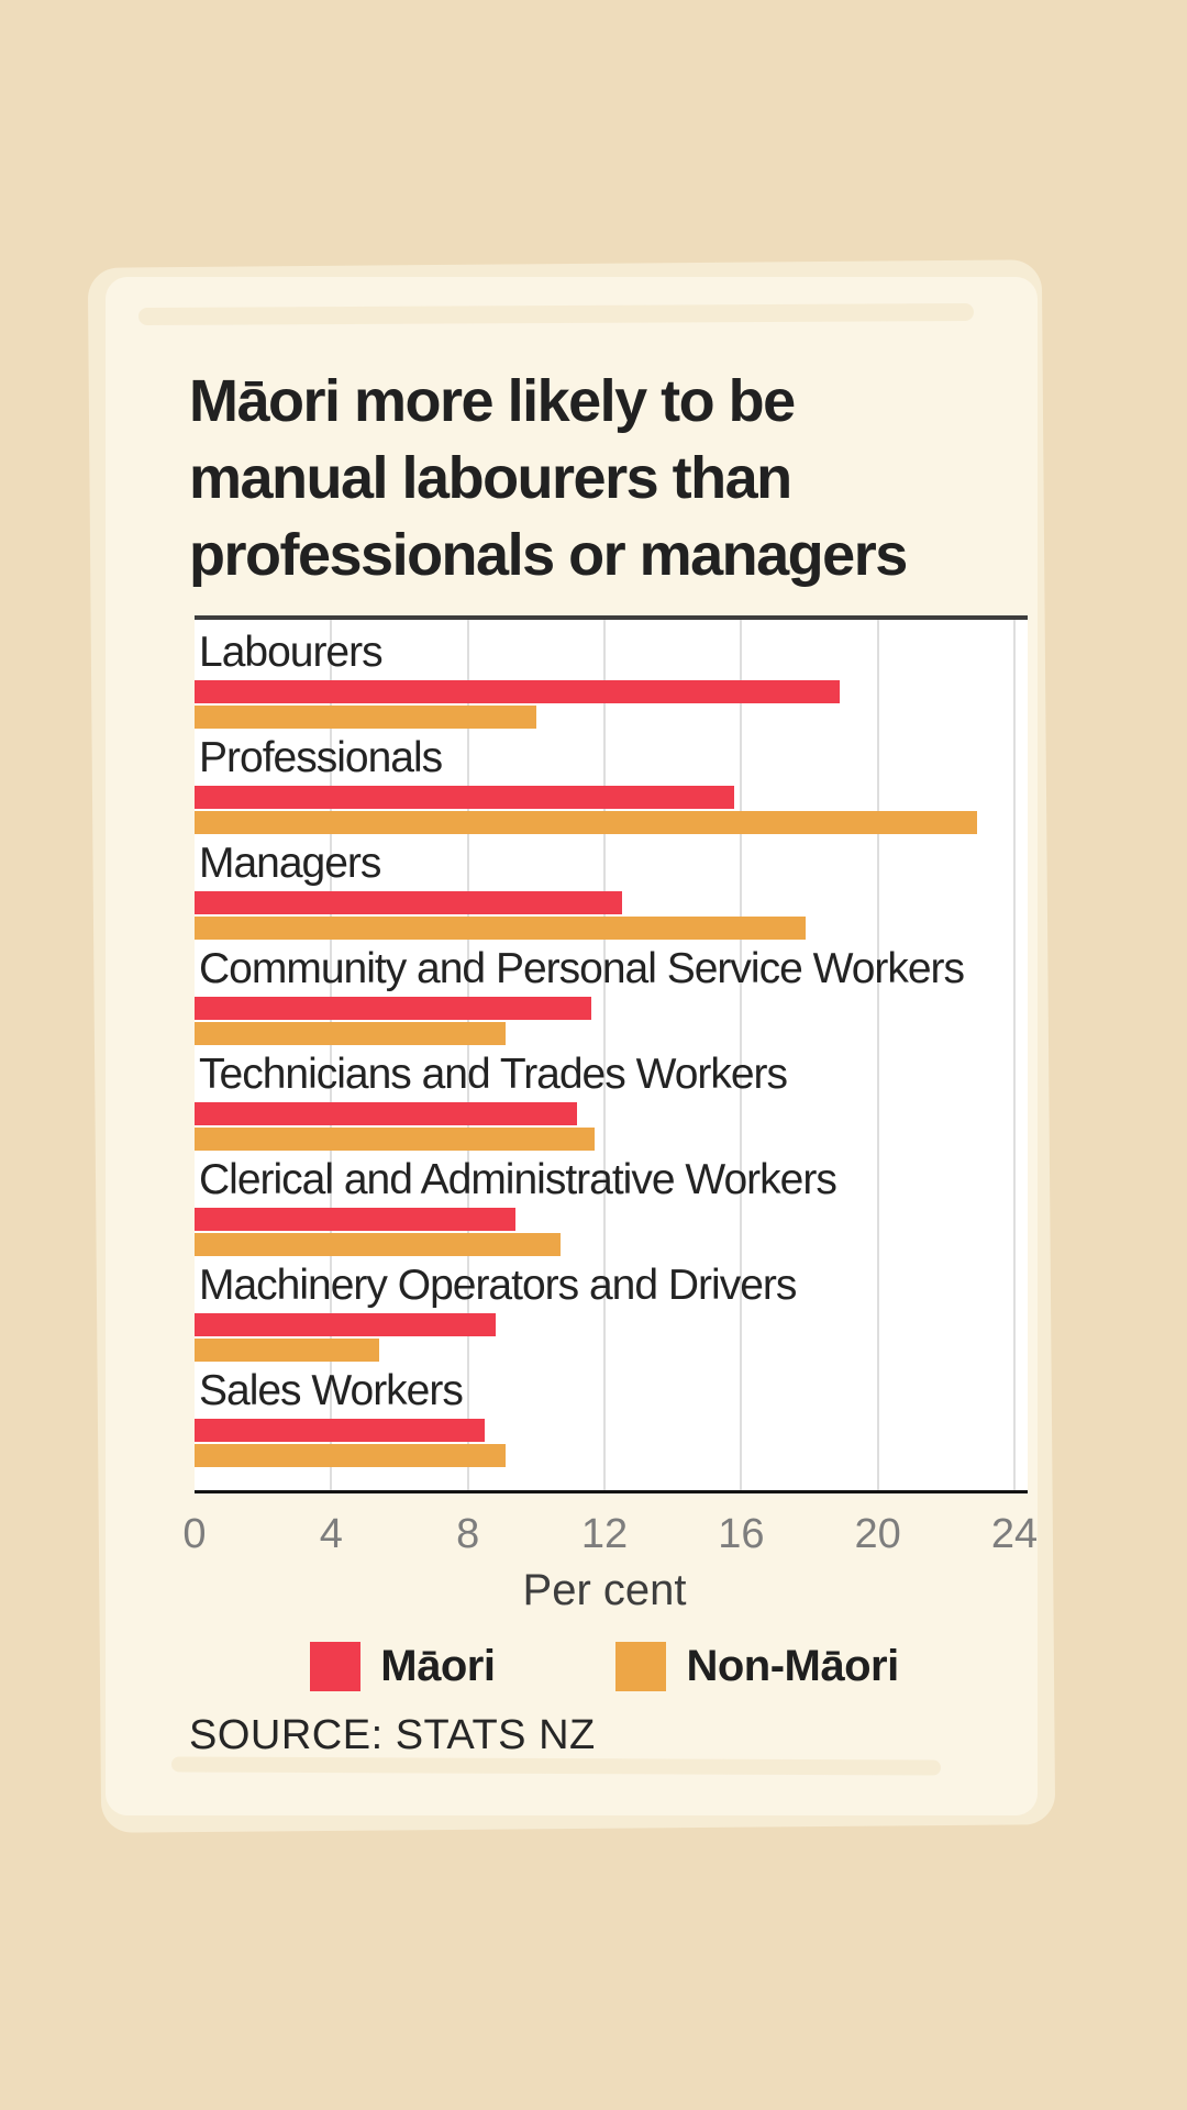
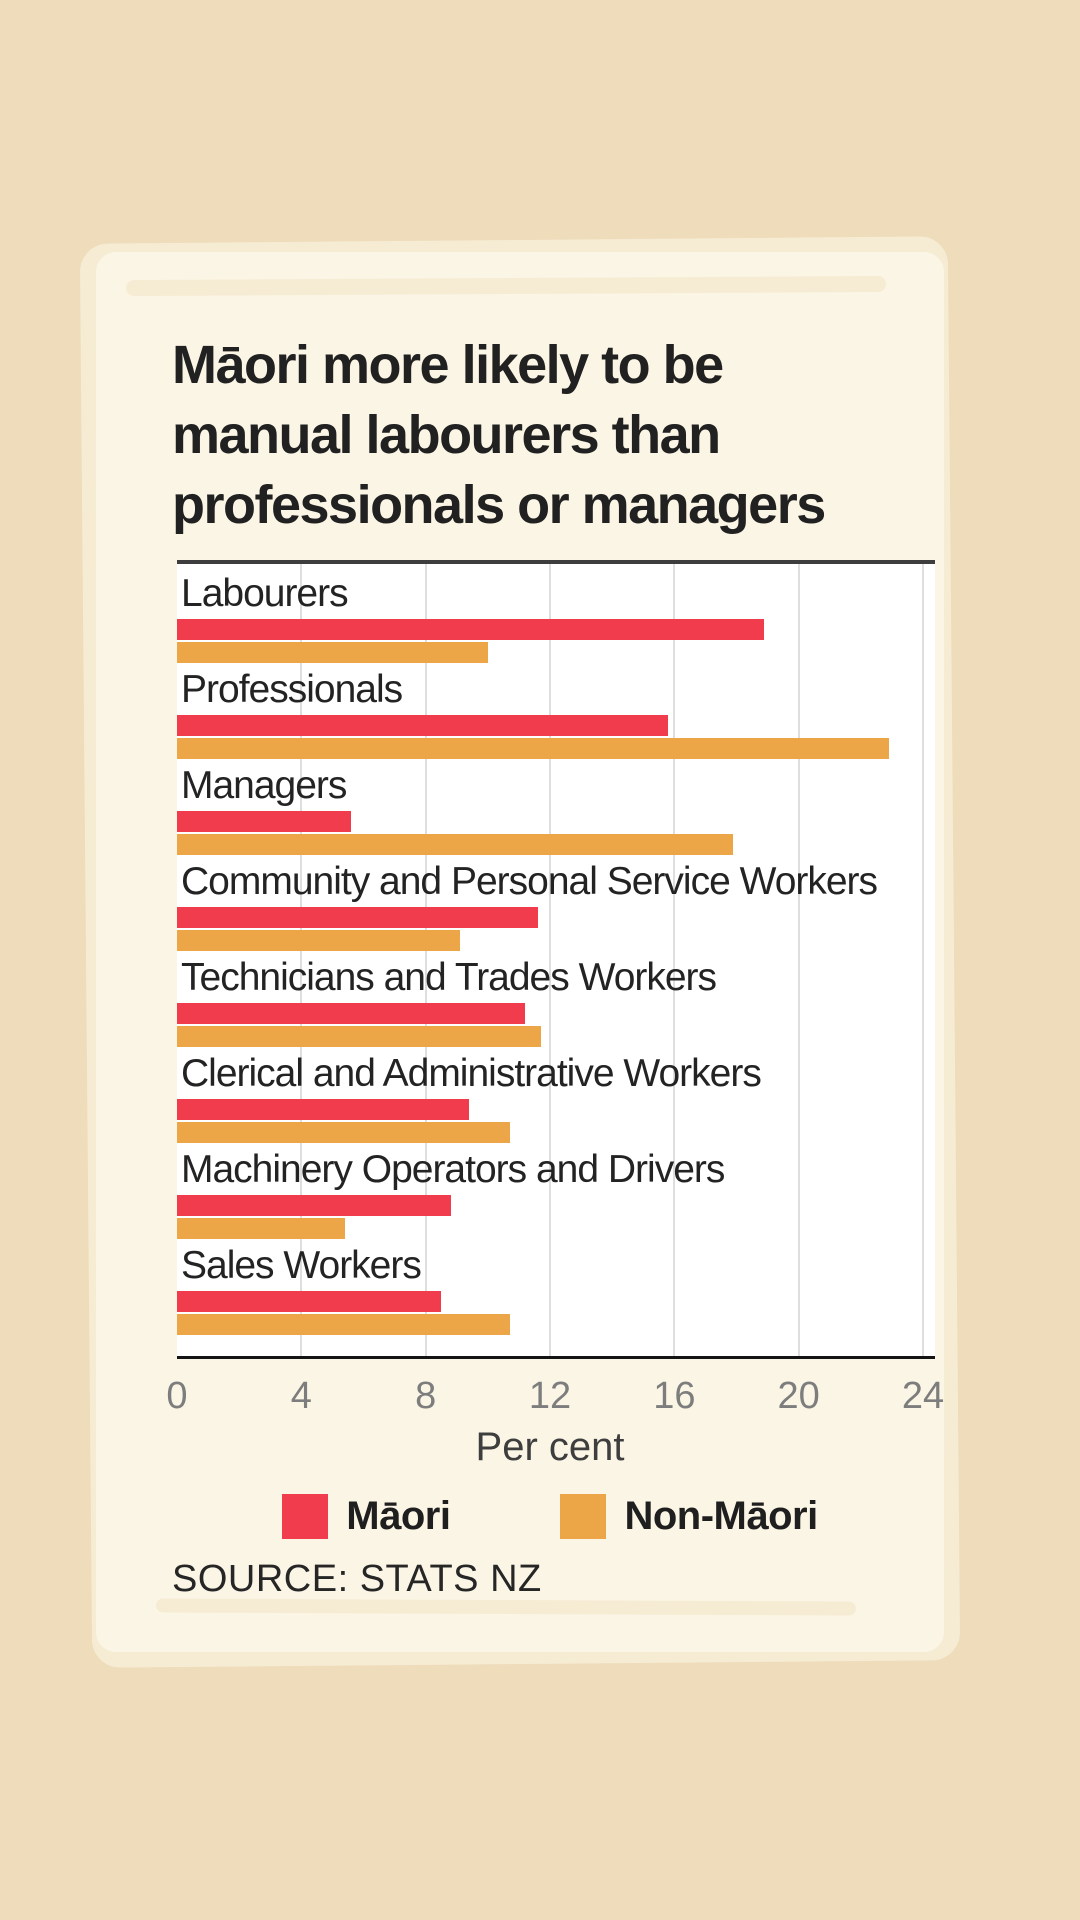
Māori/Managers: 12.5 -> 5.6
Non-Māori/Sales Workers: 9.1 -> 10.7
